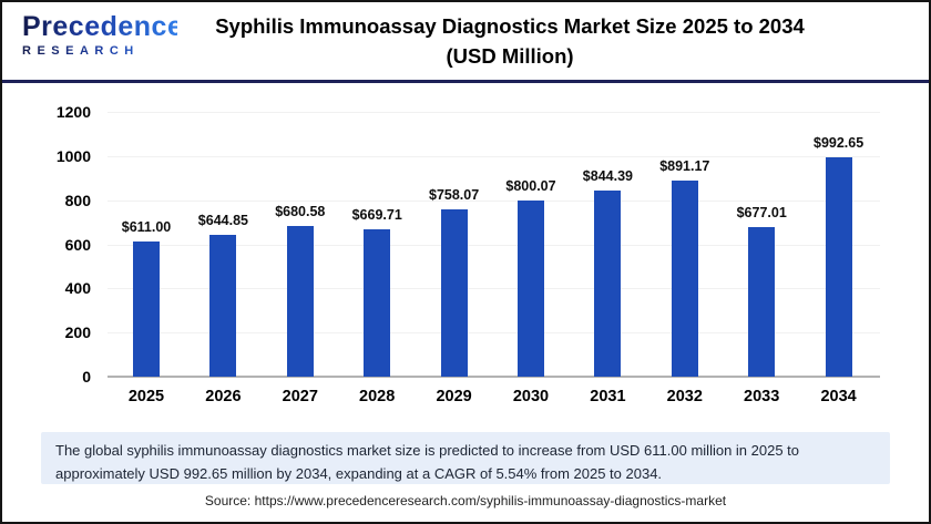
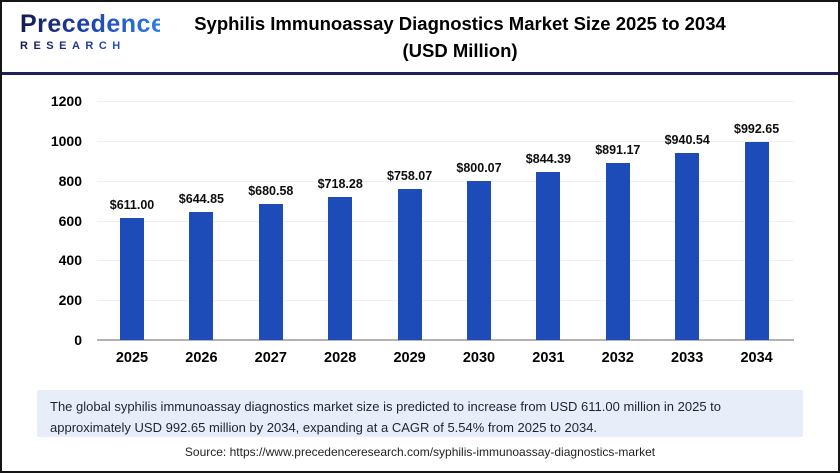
2028: $669.71 -> $718.28
2033: $677.01 -> $940.54
